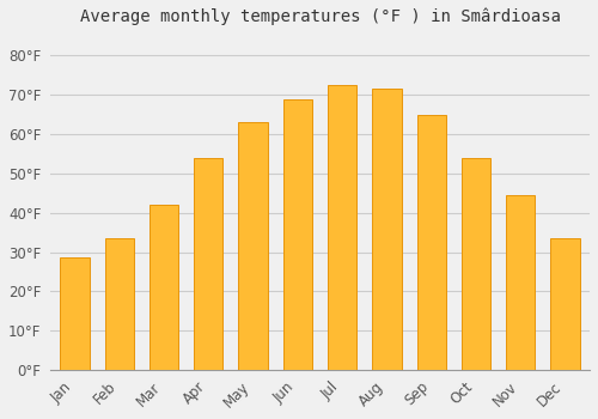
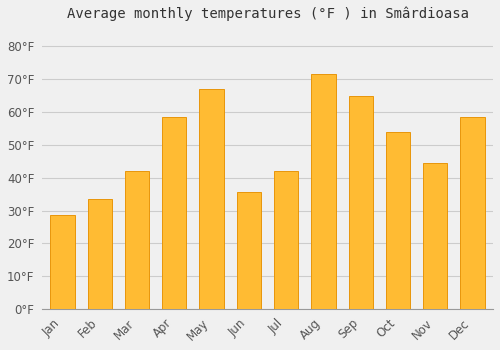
Apr: 54.0°F -> 58.5°F
May: 63.0°F -> 67.0°F
Jun: 69.0°F -> 35.5°F
Jul: 72.5°F -> 42.0°F
Dec: 33.5°F -> 58.5°F
